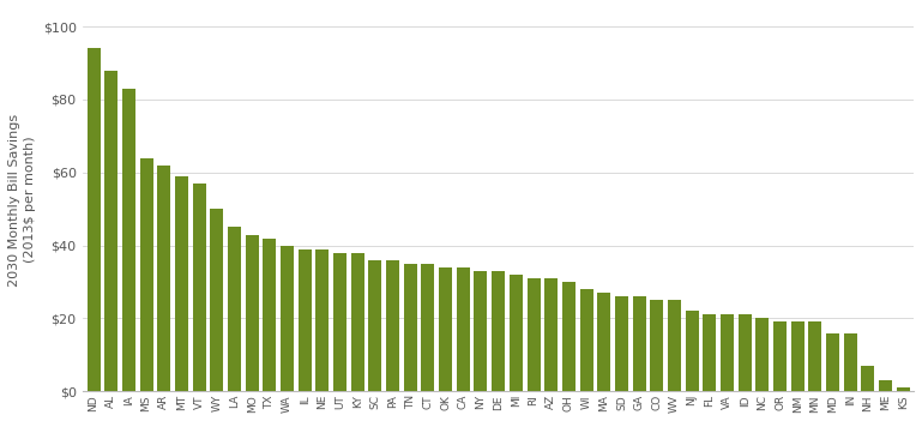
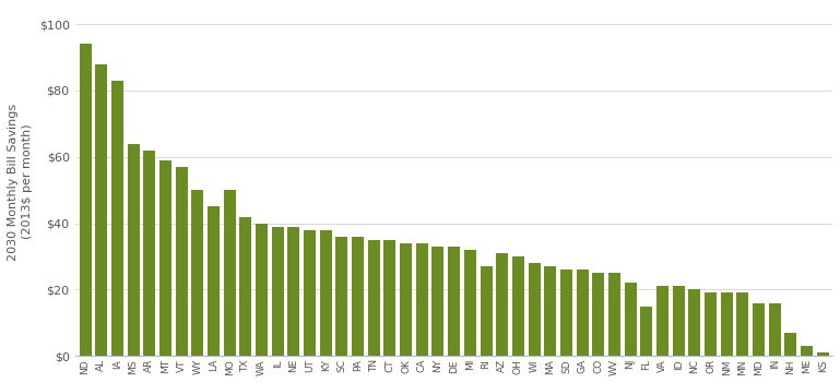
MO: $43 -> $50
RI: $31 -> $27
FL: $21 -> $15
